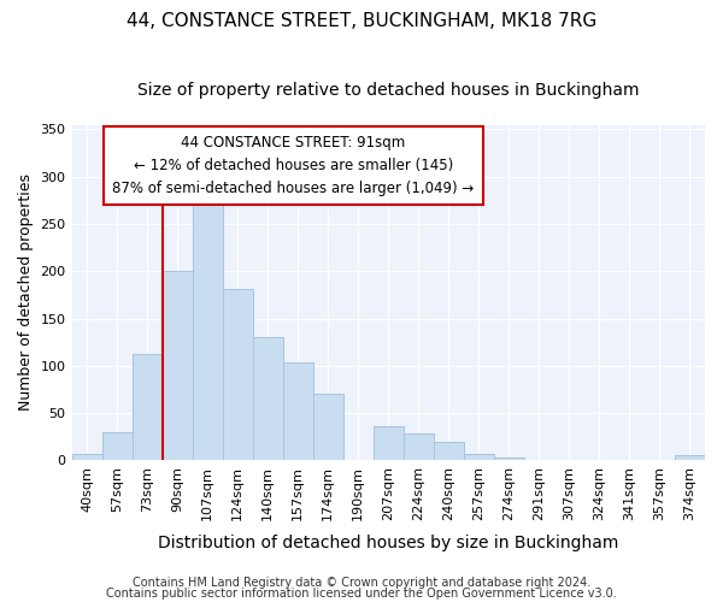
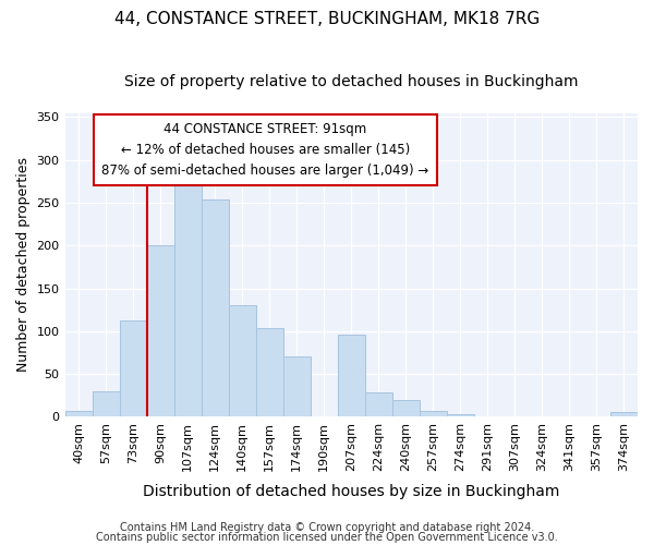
124sqm: 181 -> 254
207sqm: 36 -> 96
